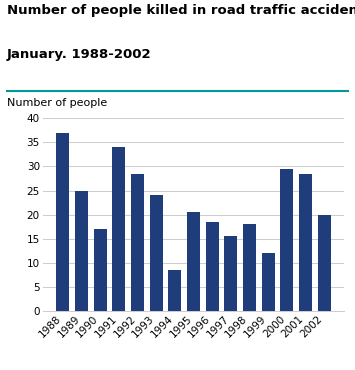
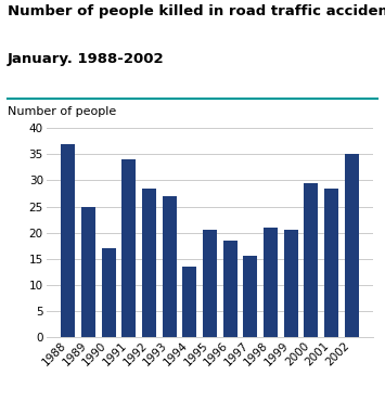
1993: 24.0 -> 27.0
1994: 8.5 -> 13.5
1998: 18.0 -> 21.0
1999: 12.0 -> 20.5
2002: 20.0 -> 35.0
